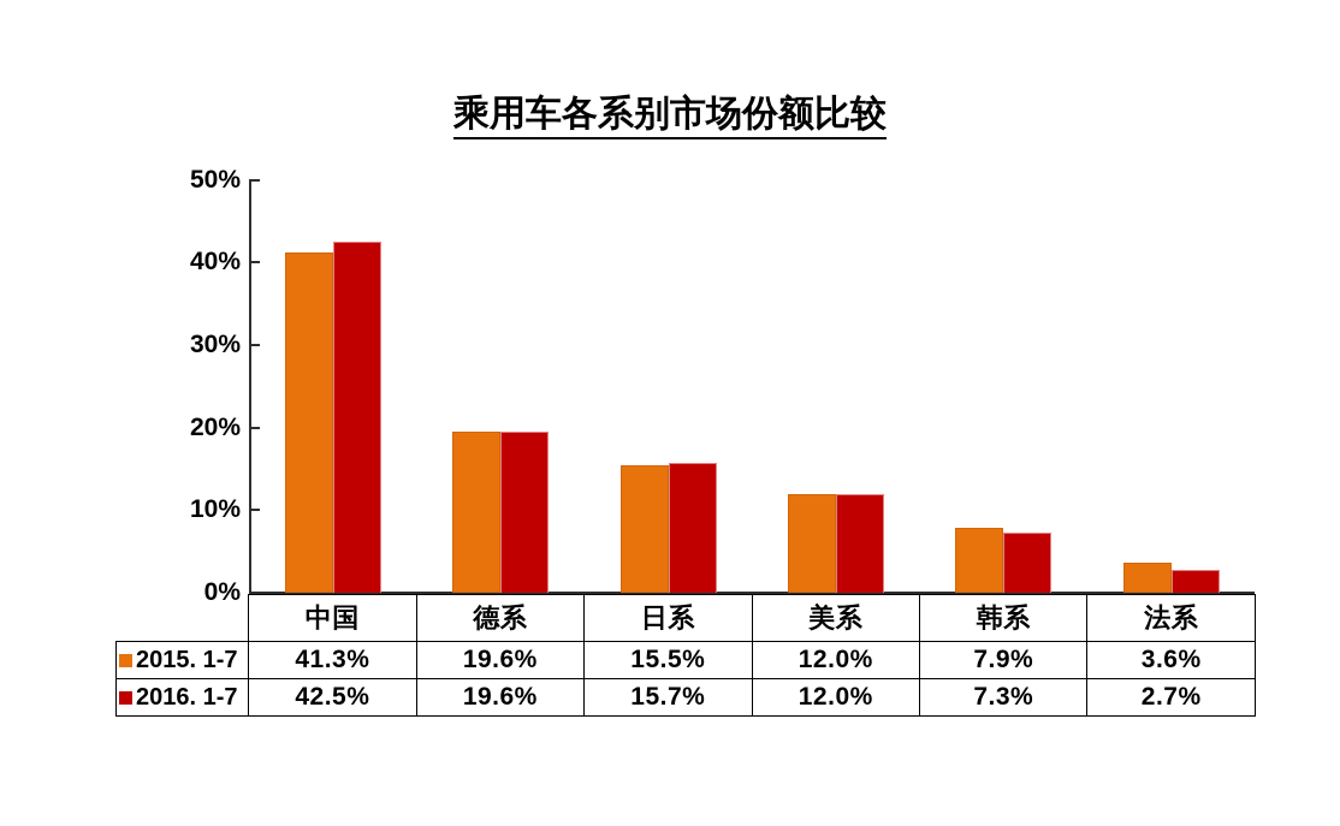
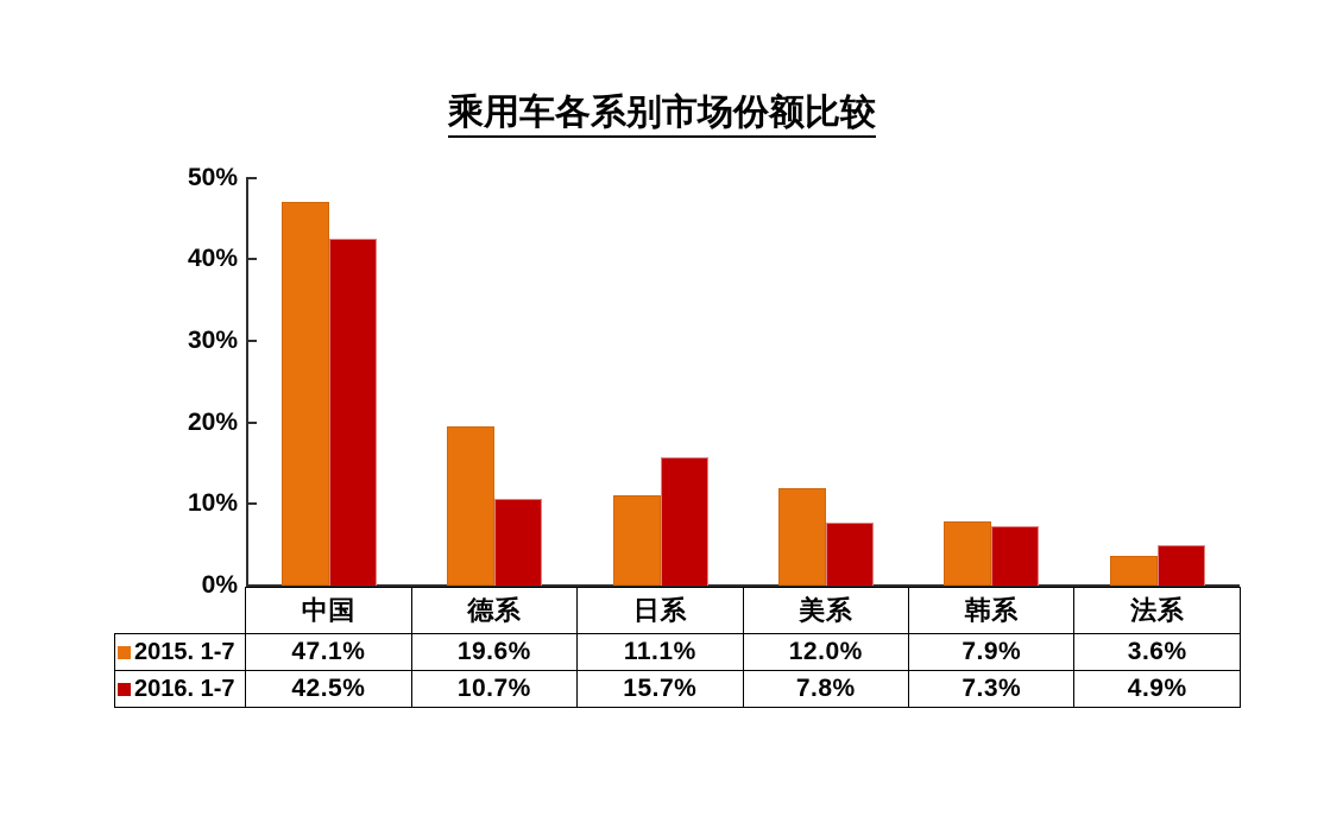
2015. 1-7/中国: 41.3% -> 47.1%
2016. 1-7/德系: 19.6% -> 10.7%
2015. 1-7/日系: 15.5% -> 11.1%
2016. 1-7/美系: 12.0% -> 7.8%
2016. 1-7/法系: 2.7% -> 4.9%
